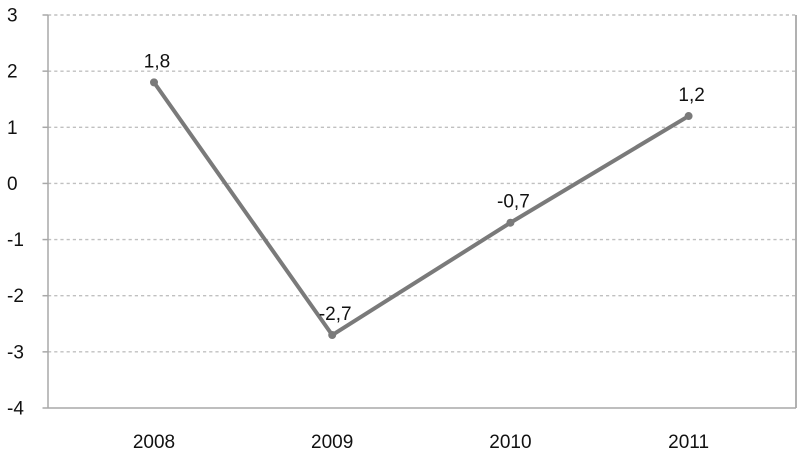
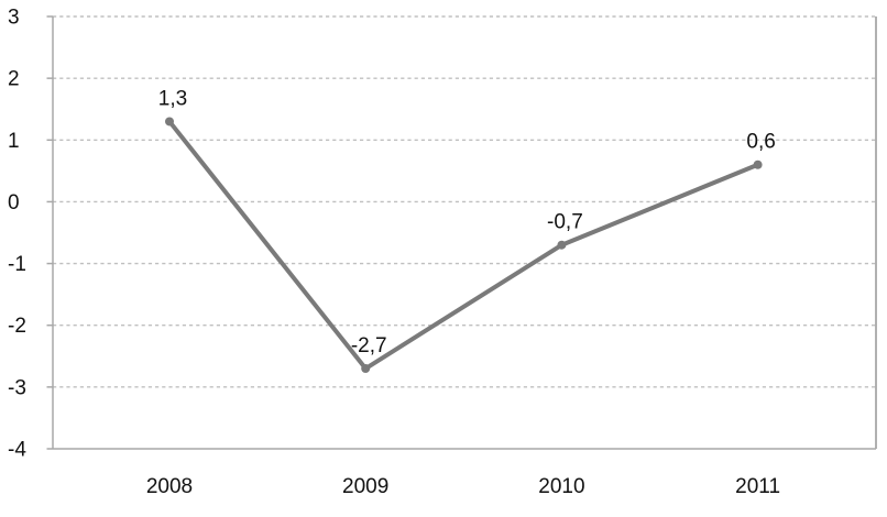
2008: 1,8 -> 1,3
2011: 1,2 -> 0,6
